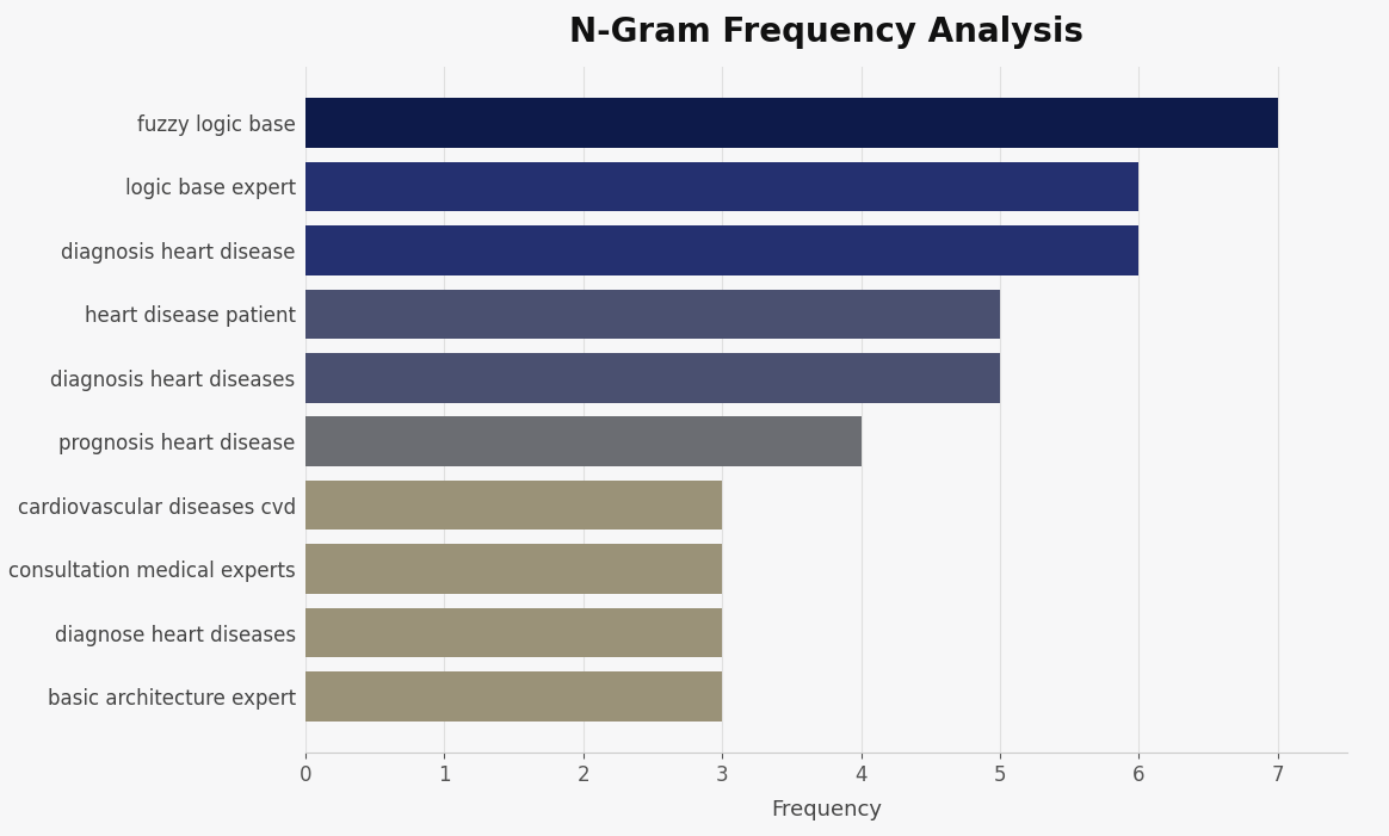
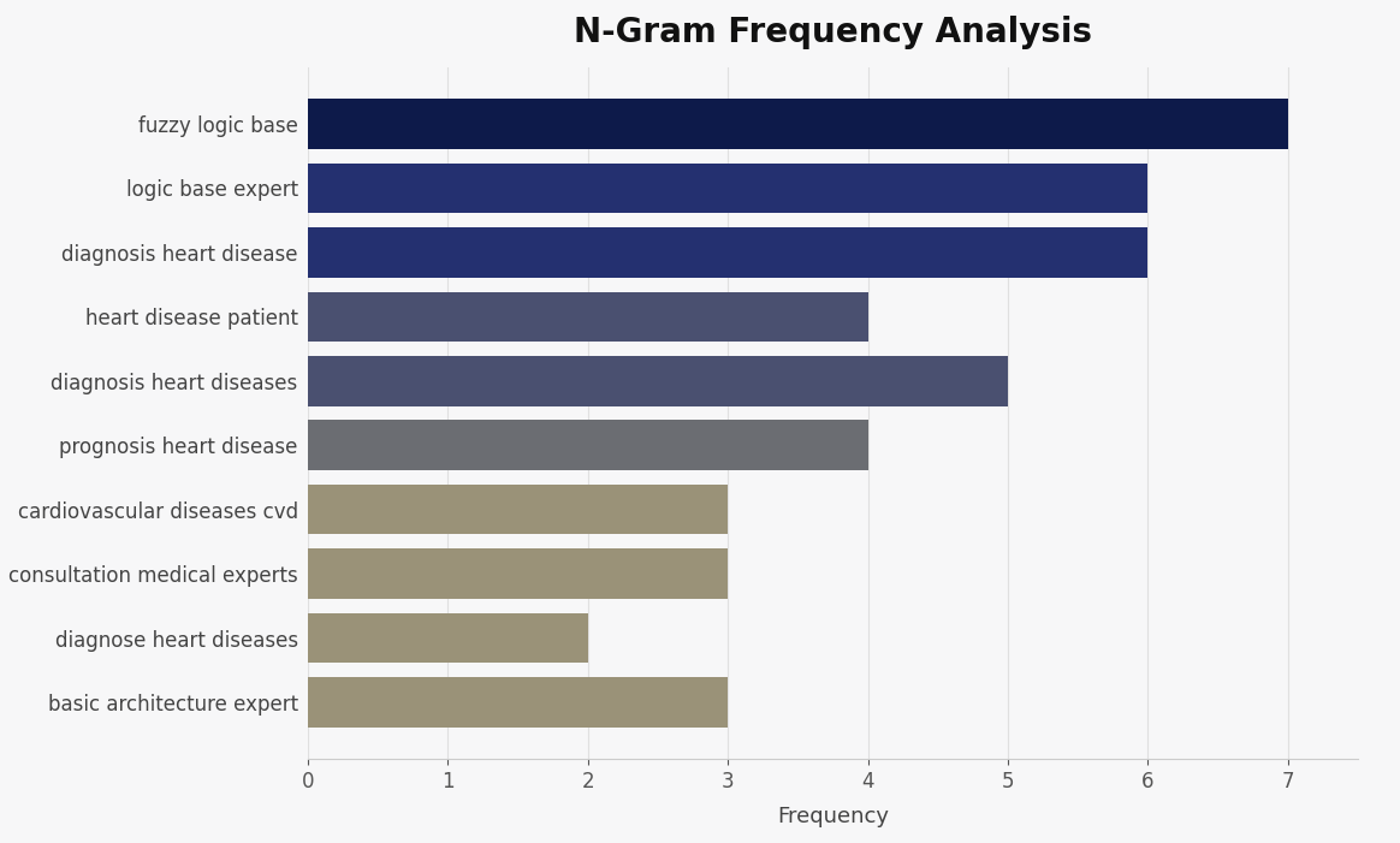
heart disease patient: 5 -> 4
diagnose heart diseases: 3 -> 2
